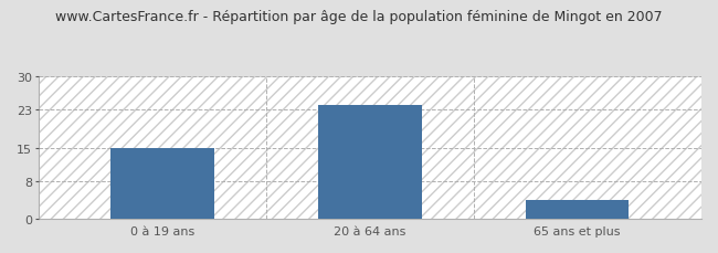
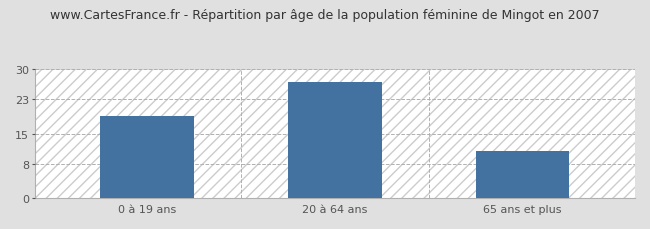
0 à 19 ans: 15 -> 19
20 à 64 ans: 24 -> 27
65 ans et plus: 4 -> 11
